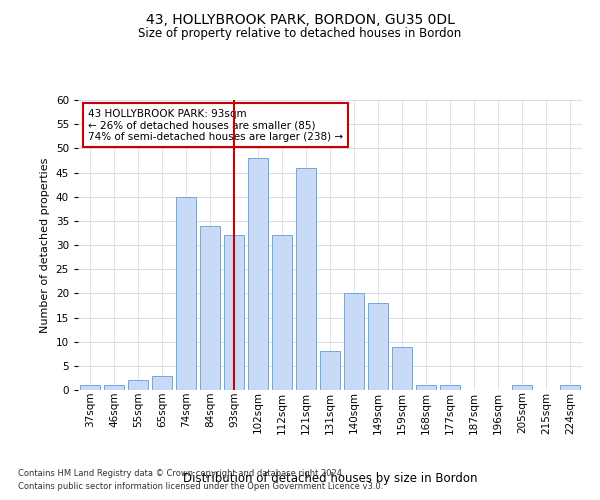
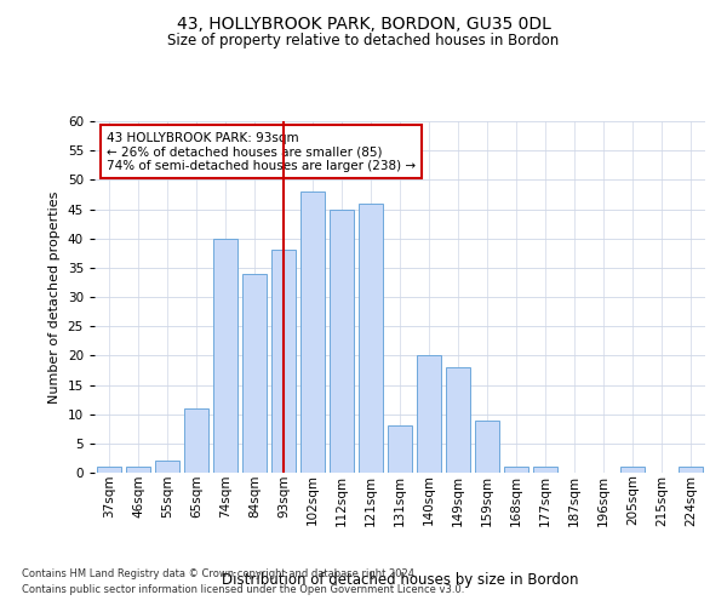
65sqm: 3 -> 11
93sqm: 32 -> 38
112sqm: 32 -> 45
